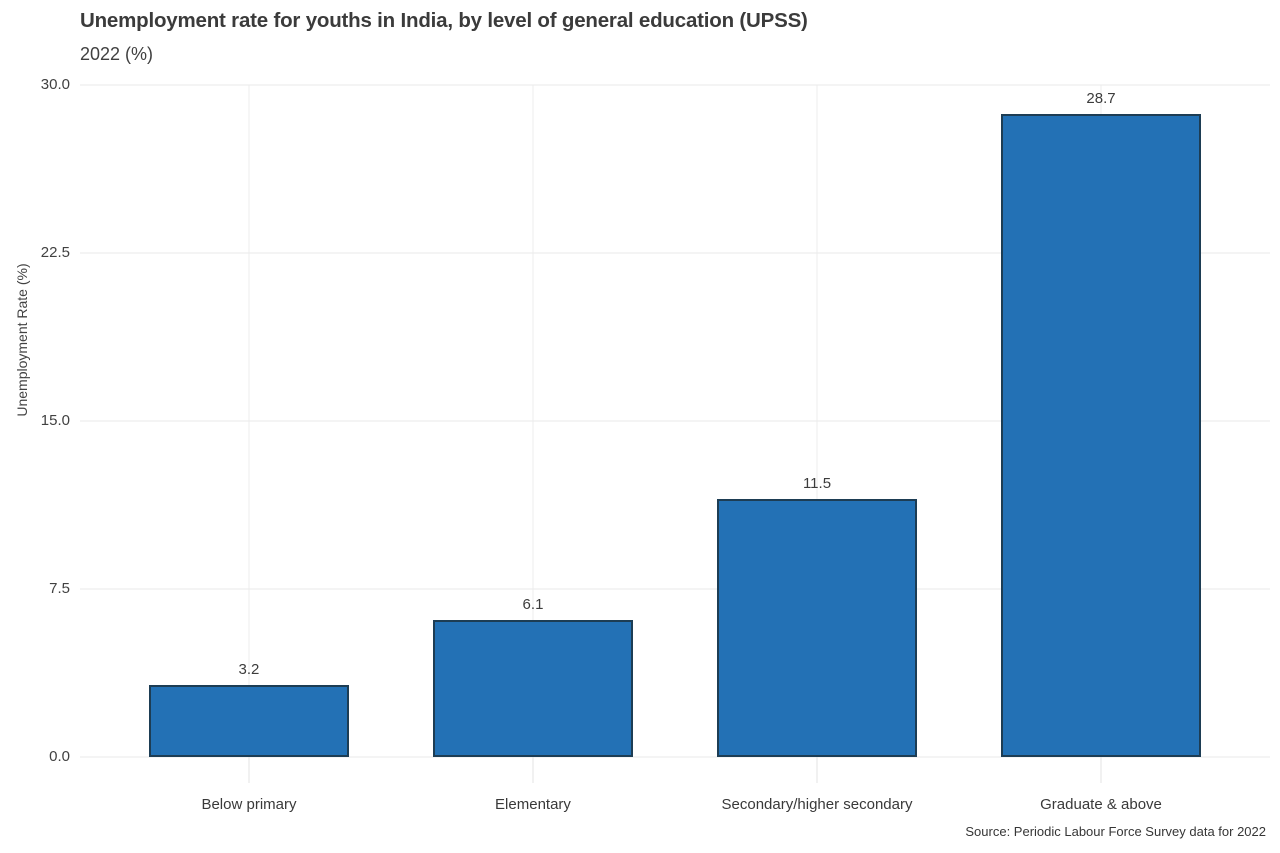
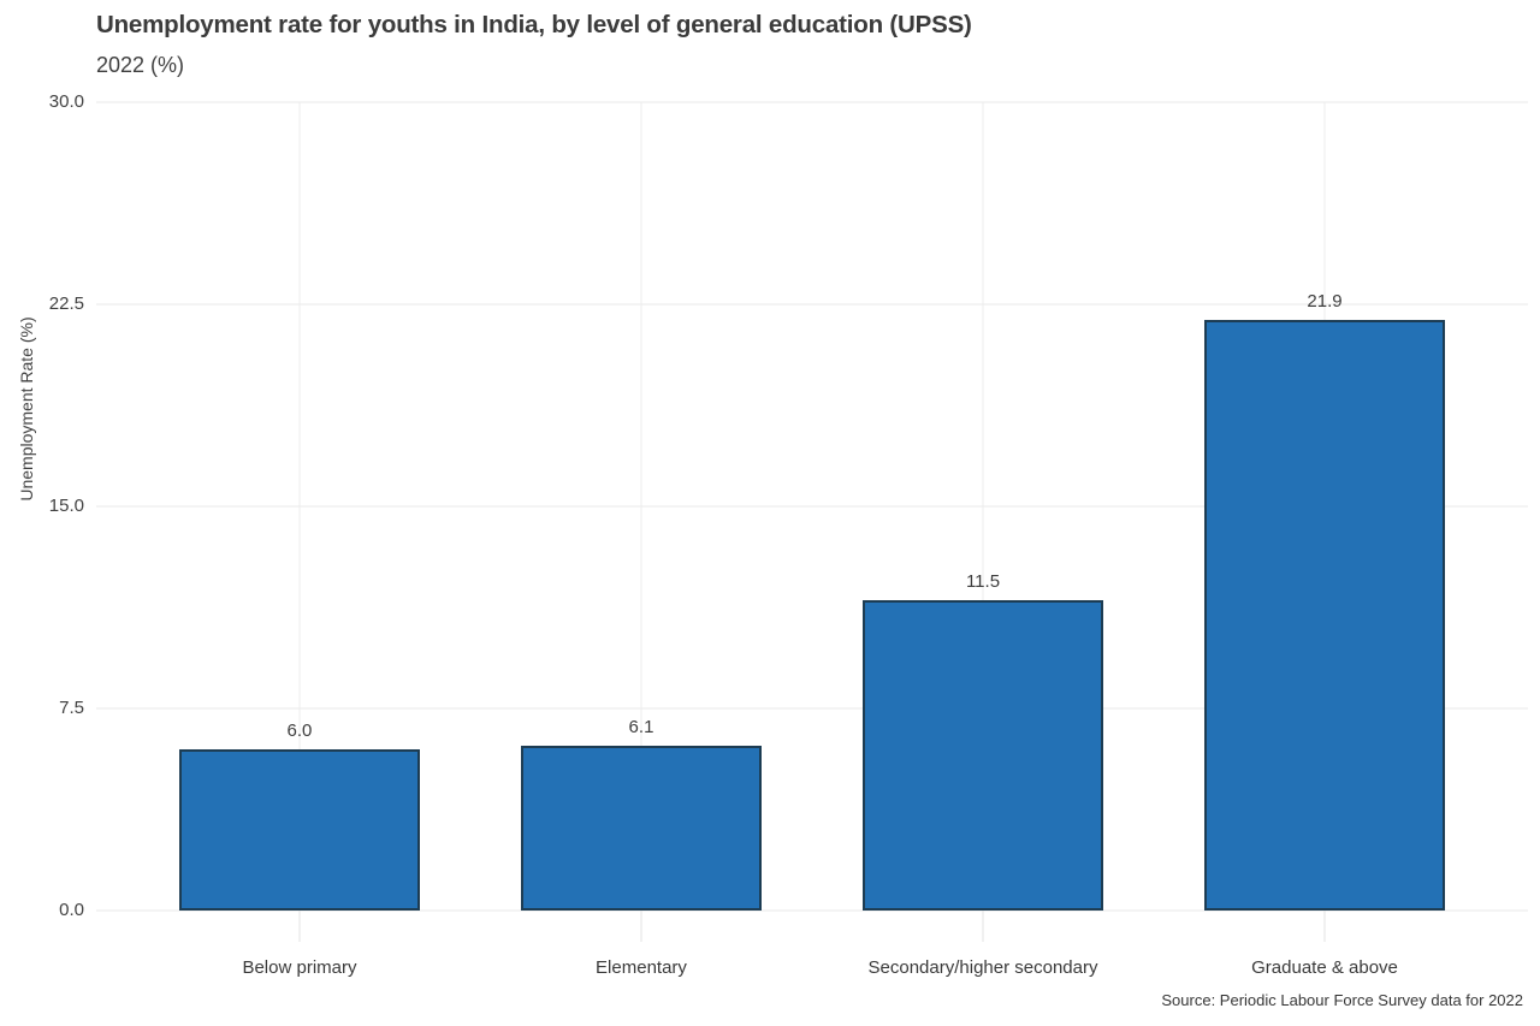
Below primary: 3.2 -> 6.0
Graduate & above: 28.7 -> 21.9
